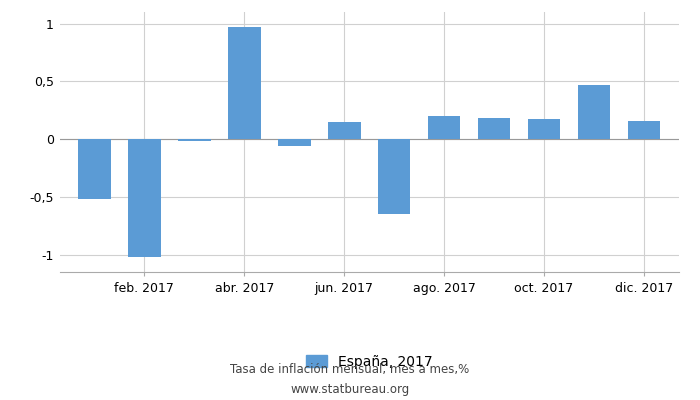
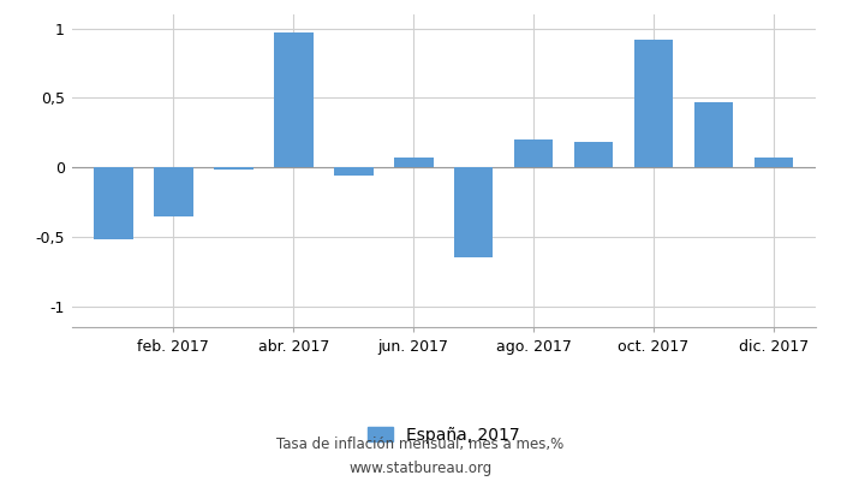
feb. 2017: -1,02 -> -0,35
jun. 2017: 0,15 -> 0,07
oct. 2017: 0,17 -> 0,92
dic. 2017: 0,16 -> 0,07
